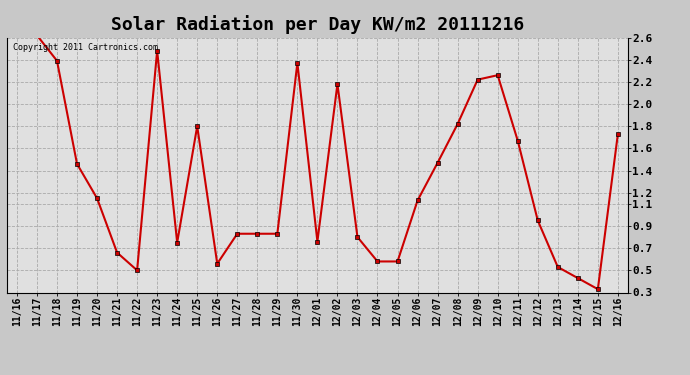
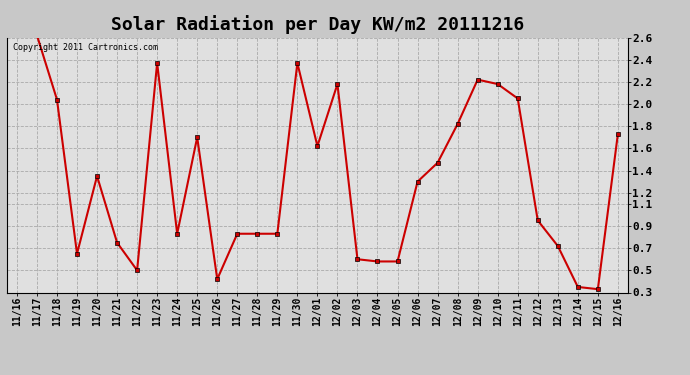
11/18: 2.39 -> 2.04
11/19: 1.46 -> 0.65
11/20: 1.15 -> 1.35
11/21: 0.66 -> 0.75
11/23: 2.48 -> 2.37
11/24: 0.75 -> 0.83
11/25: 1.80 -> 1.70
11/26: 0.56 -> 0.42
12/01: 0.76 -> 1.62
12/03: 0.80 -> 0.60
12/06: 1.13 -> 1.30
12/10: 2.26 -> 2.18
12/11: 1.67 -> 2.05
12/13: 0.53 -> 0.72
12/14: 0.43 -> 0.35
